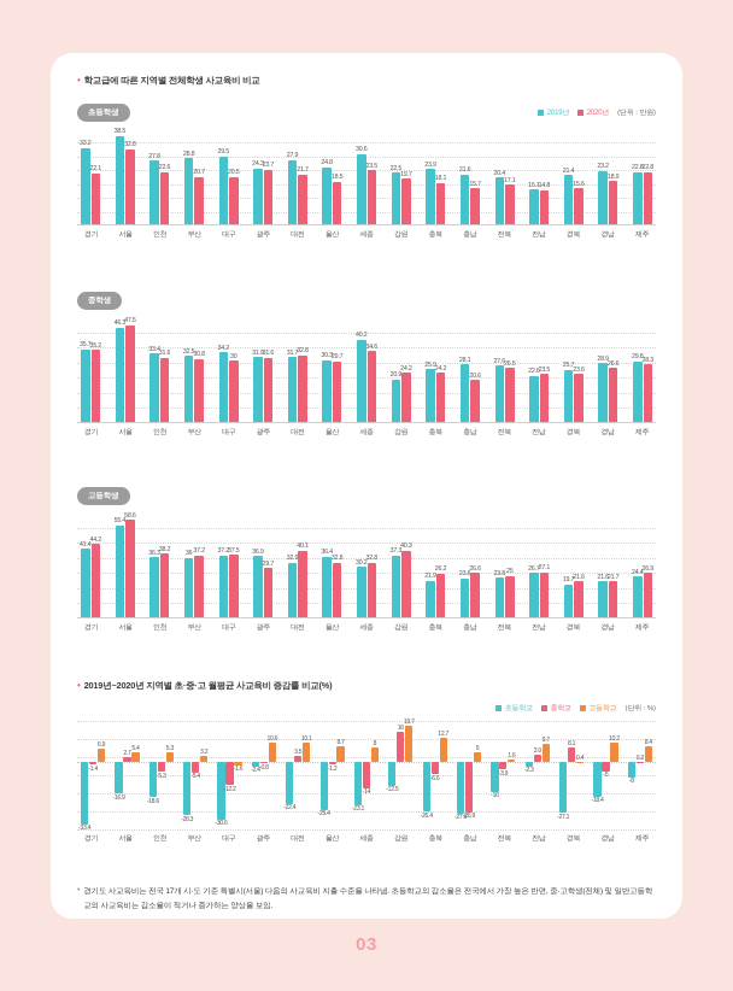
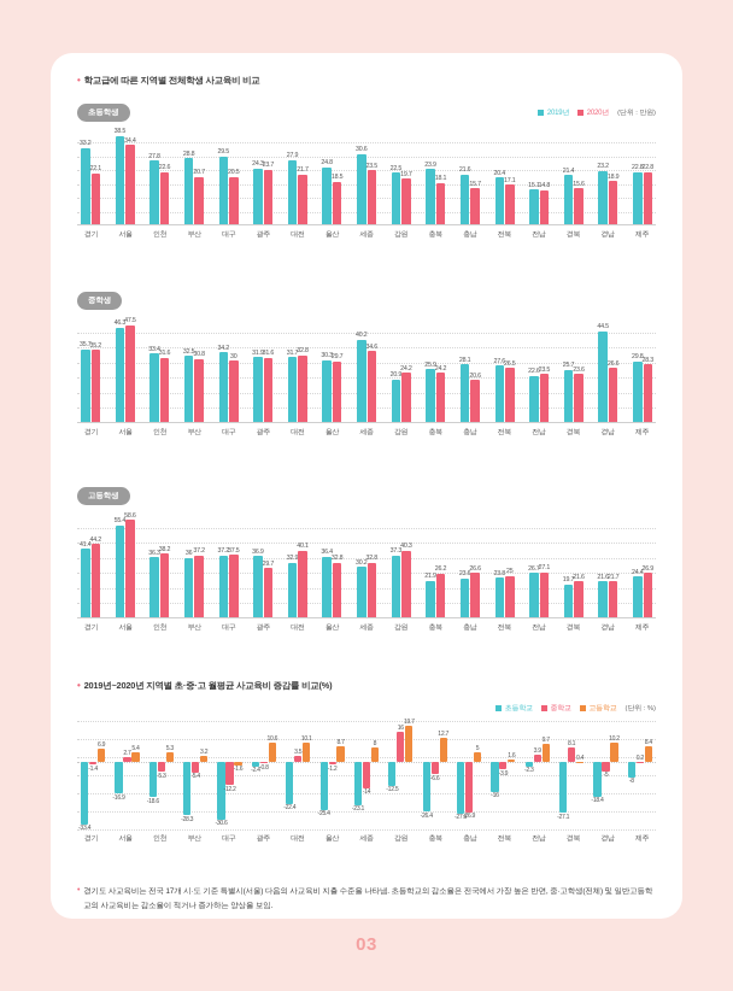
초등학생/2020년/서울: 32.8 -> 34.4
중학생/2019년/경남: 28.9 -> 44.5
